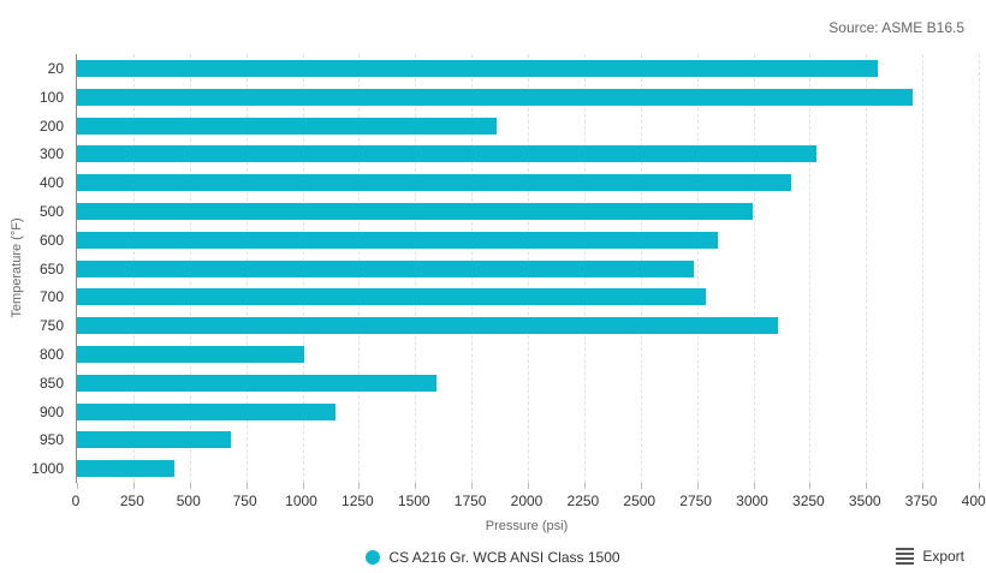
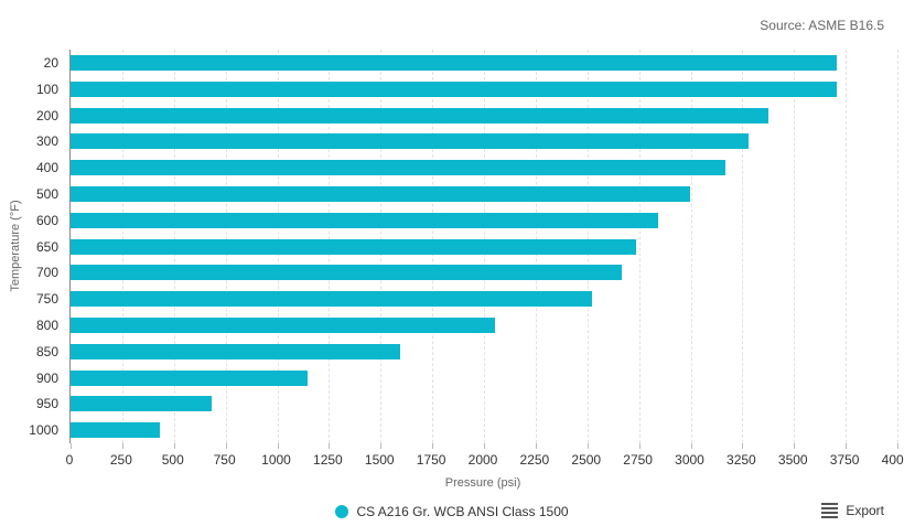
20: 3550 -> 3700
200: 1860 -> 3380
700: 2790 -> 2660
750: 3110 -> 2520
800: 1010 -> 2060
